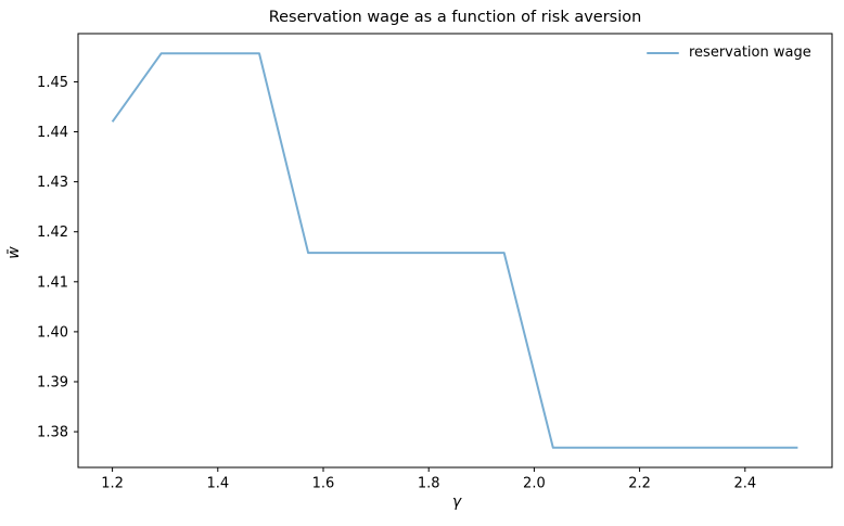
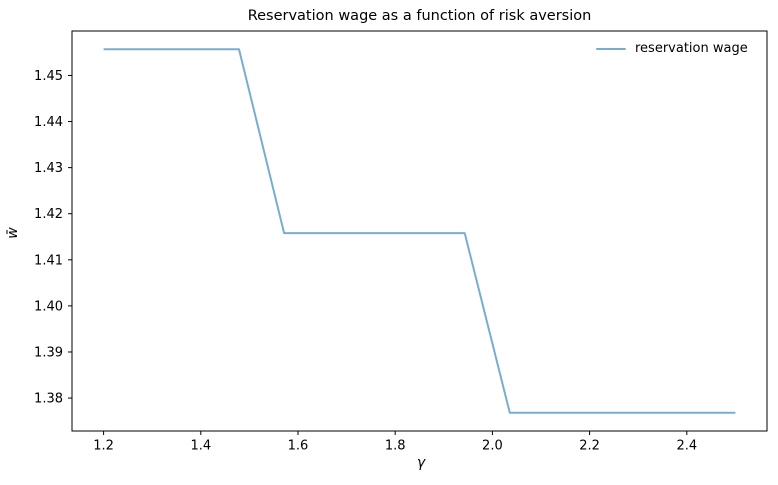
1.2: 1.442 -> 1.456
